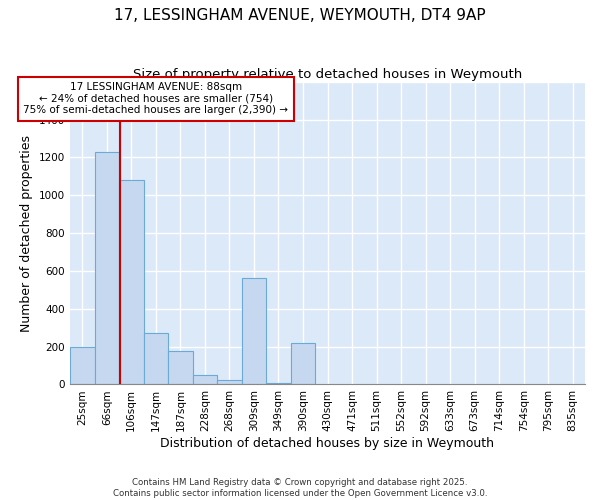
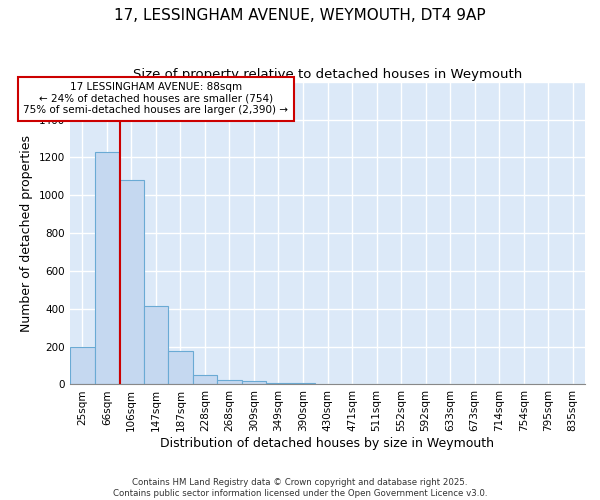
147sqm: 270 -> 420
309sqm: 560 -> 20
390sqm: 220 -> 10
